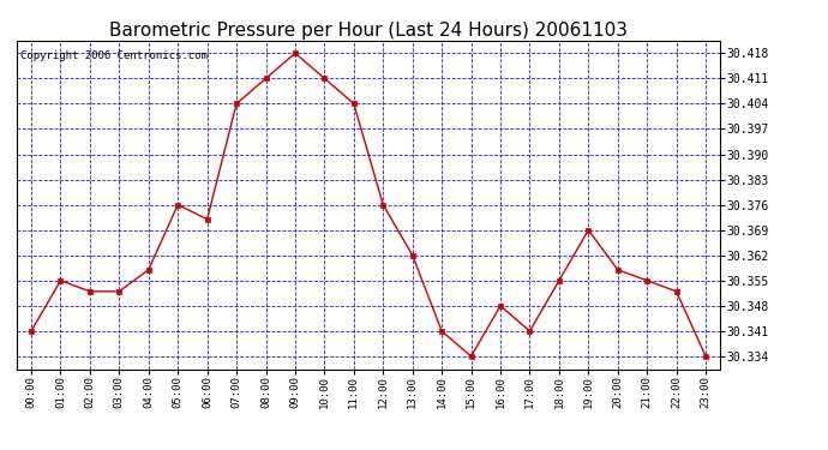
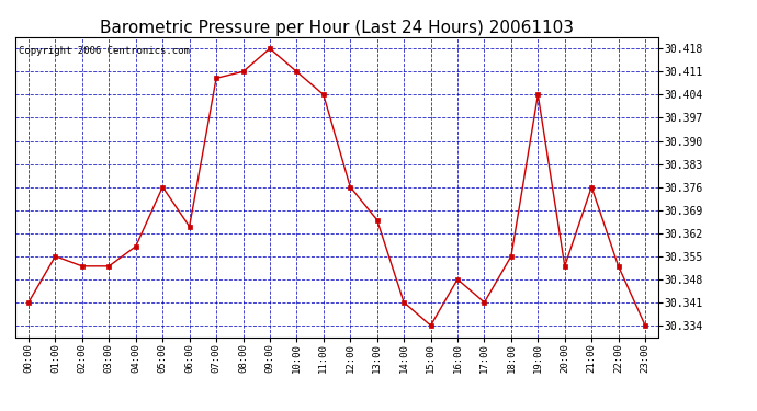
06:00: 30.372 -> 30.364
07:00: 30.404 -> 30.409
13:00: 30.362 -> 30.366
19:00: 30.369 -> 30.404
20:00: 30.358 -> 30.352
21:00: 30.355 -> 30.376
